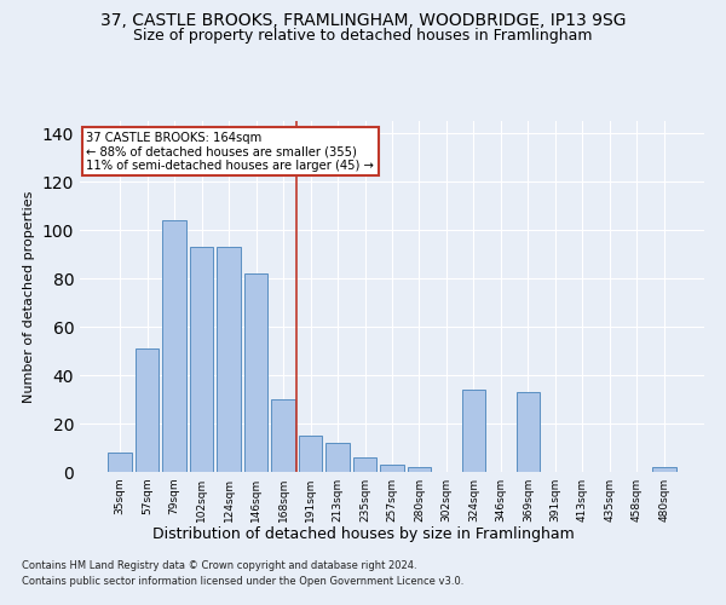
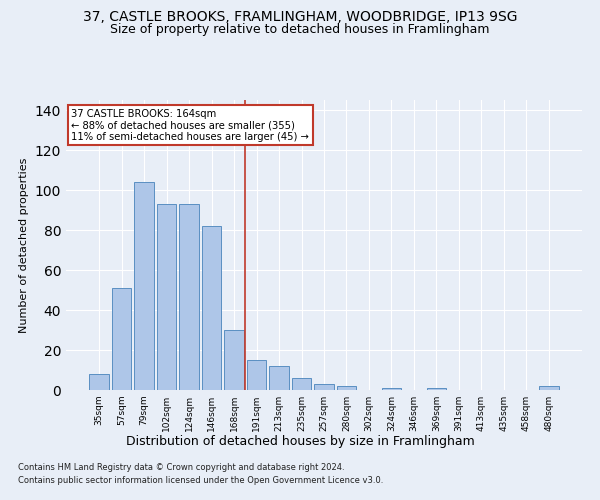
324sqm: 34 -> 1
369sqm: 33 -> 1
